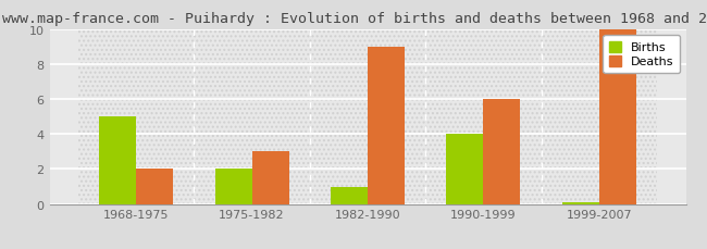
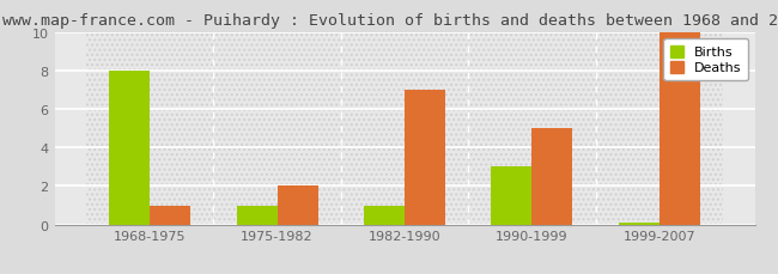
Births/1968-1975: 5.0 -> 8.0
Deaths/1968-1975: 2 -> 1
Births/1975-1982: 2.0 -> 1.0
Deaths/1975-1982: 3 -> 2
Deaths/1982-1990: 9 -> 7
Births/1990-1999: 4.0 -> 3.0
Deaths/1990-1999: 6 -> 5
